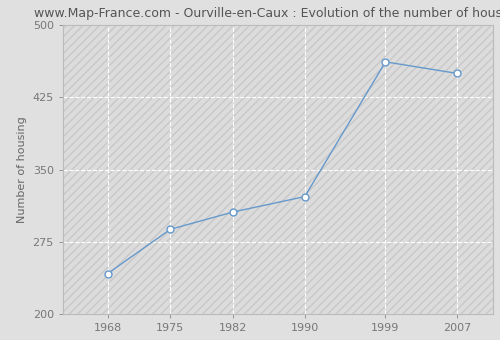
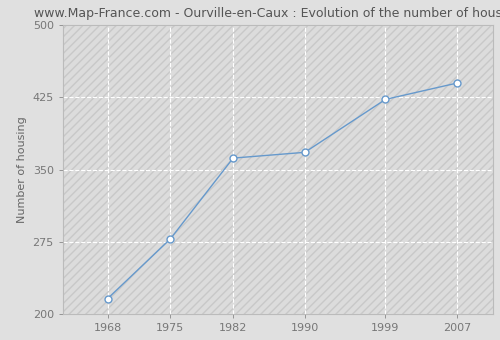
1968: 242 -> 216
1975: 288 -> 278
1982: 306 -> 362
1990: 322 -> 368
1999: 462 -> 423
2007: 450 -> 440
